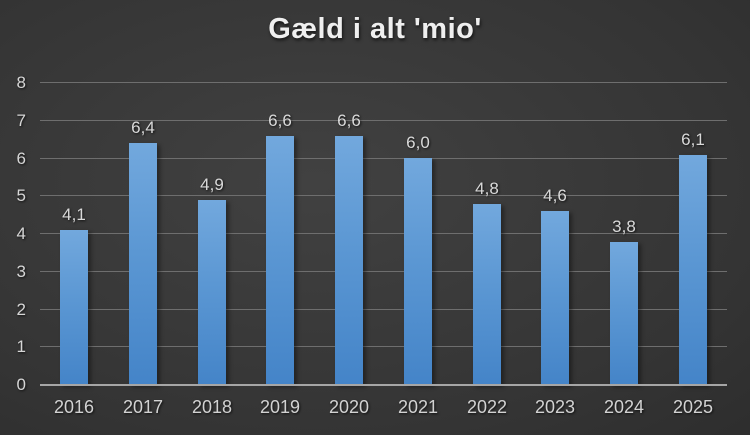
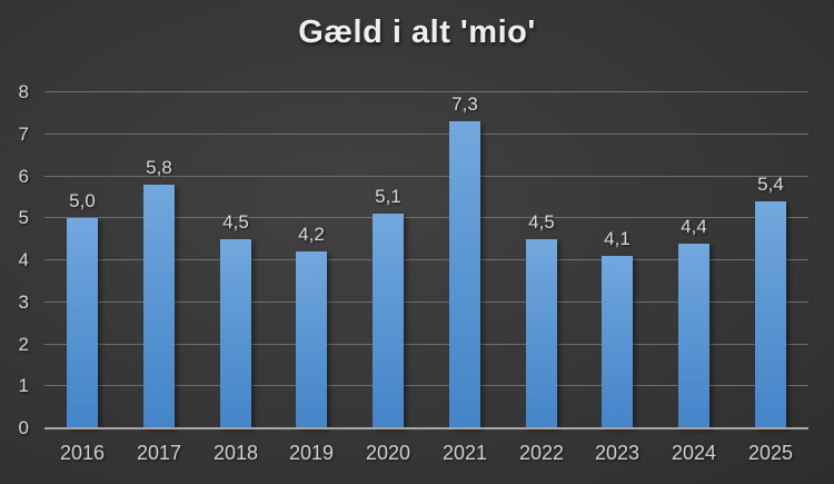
2016: 4,1 -> 5,0
2017: 6,4 -> 5,8
2018: 4,9 -> 4,5
2019: 6,6 -> 4,2
2020: 6,6 -> 5,1
2021: 6,0 -> 7,3
2022: 4,8 -> 4,5
2023: 4,6 -> 4,1
2024: 3,8 -> 4,4
2025: 6,1 -> 5,4
